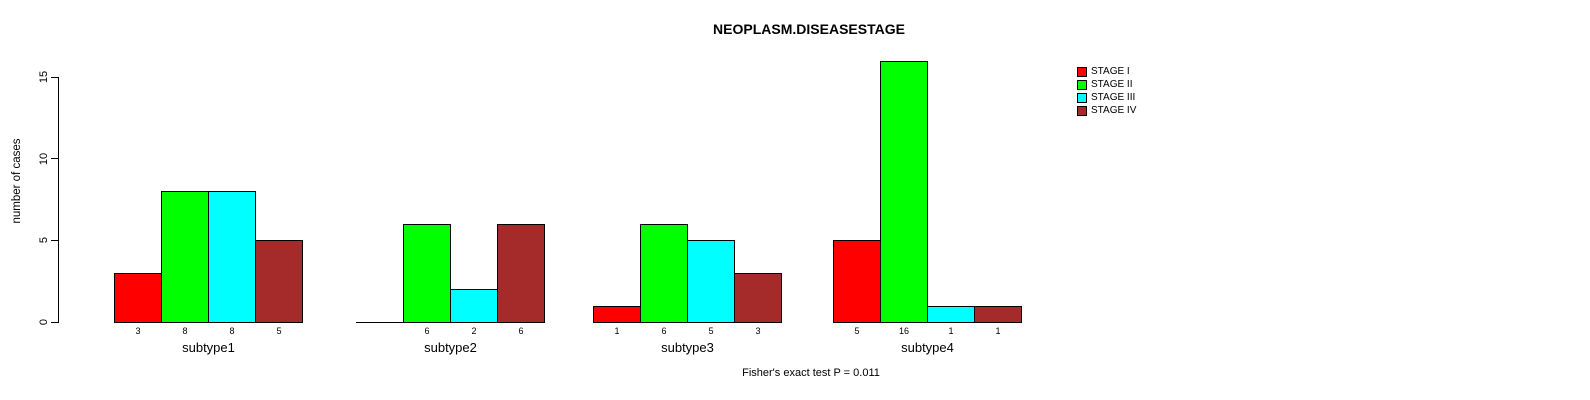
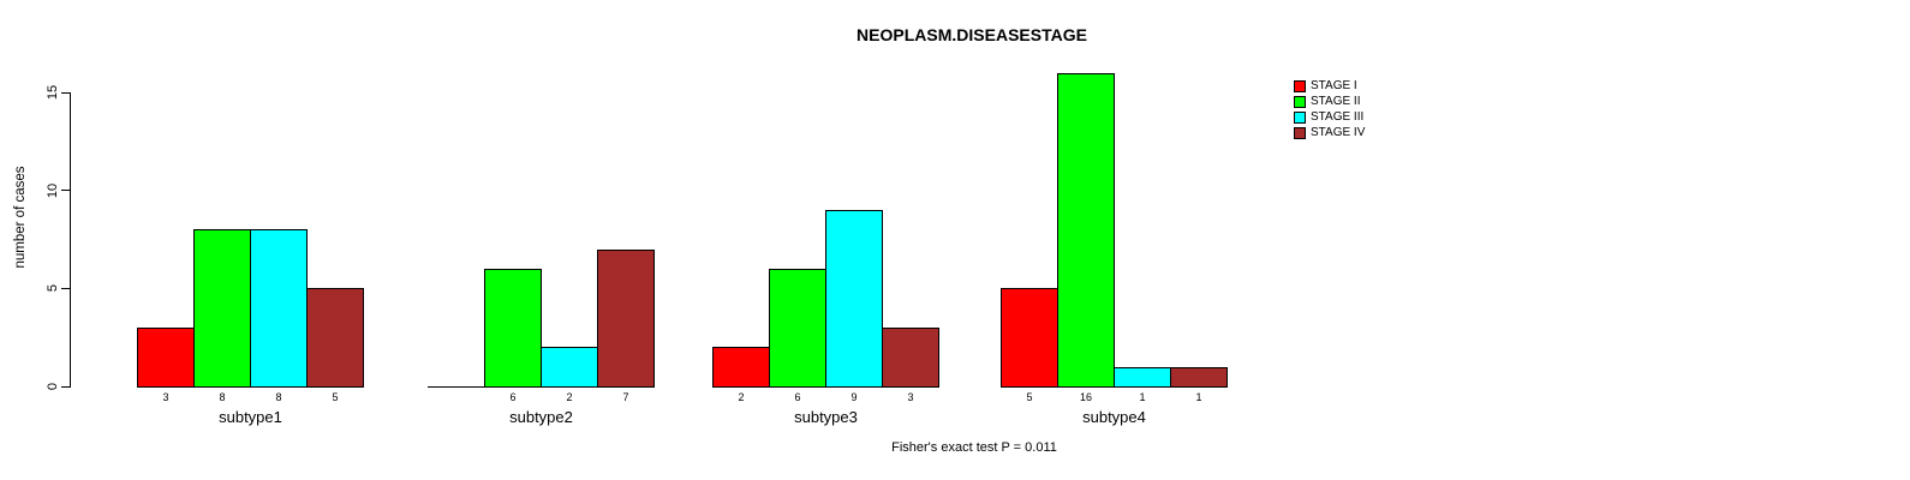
STAGE IV/subtype2: 6 -> 7
STAGE I/subtype3: 1 -> 2
STAGE III/subtype3: 5 -> 9
